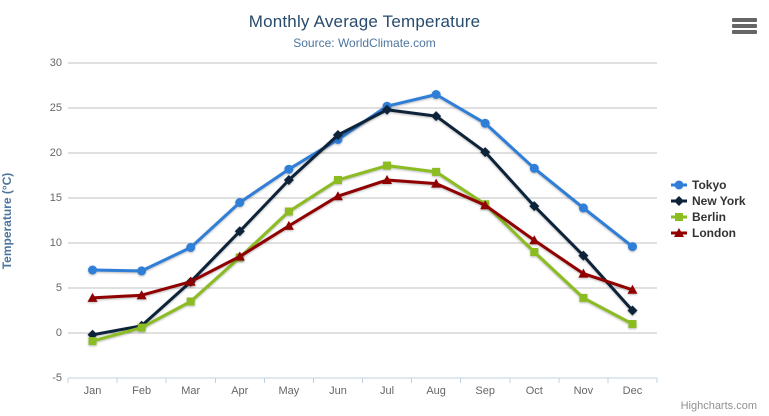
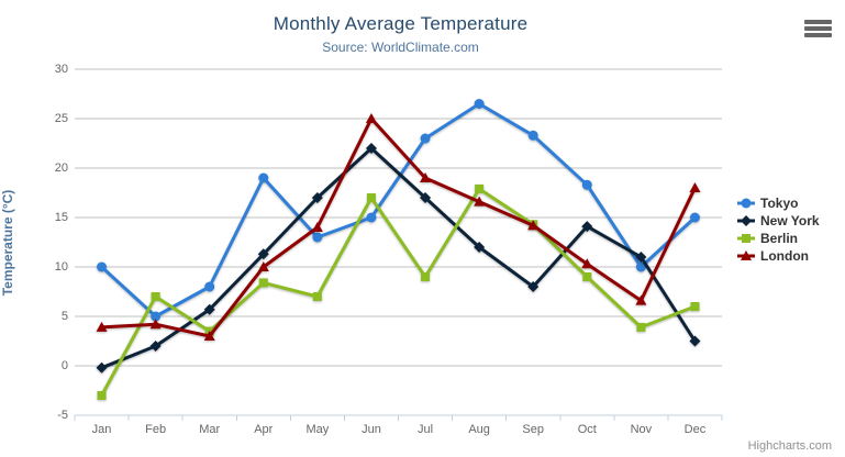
Tokyo/Jan: 7 -> 10
Berlin/Jan: -1 -> -3
Tokyo/Feb: 7 -> 5
New York/Feb: 1 -> 2
Berlin/Feb: 1 -> 7
Tokyo/Mar: 10 -> 8
London/Mar: 6 -> 3
Tokyo/Apr: 14 -> 19
London/Apr: 8 -> 10
Tokyo/May: 18 -> 13
Berlin/May: 14 -> 7
London/May: 12 -> 14
Tokyo/Jun: 22 -> 15
London/Jun: 15 -> 25
Tokyo/Jul: 25 -> 23
New York/Jul: 25 -> 17
Berlin/Jul: 19 -> 9
London/Jul: 17 -> 19
New York/Aug: 24 -> 12
New York/Sep: 20 -> 8
Tokyo/Nov: 14 -> 10
New York/Nov: 9 -> 11
Tokyo/Dec: 10 -> 15
Berlin/Dec: 1 -> 6
London/Dec: 5 -> 18
